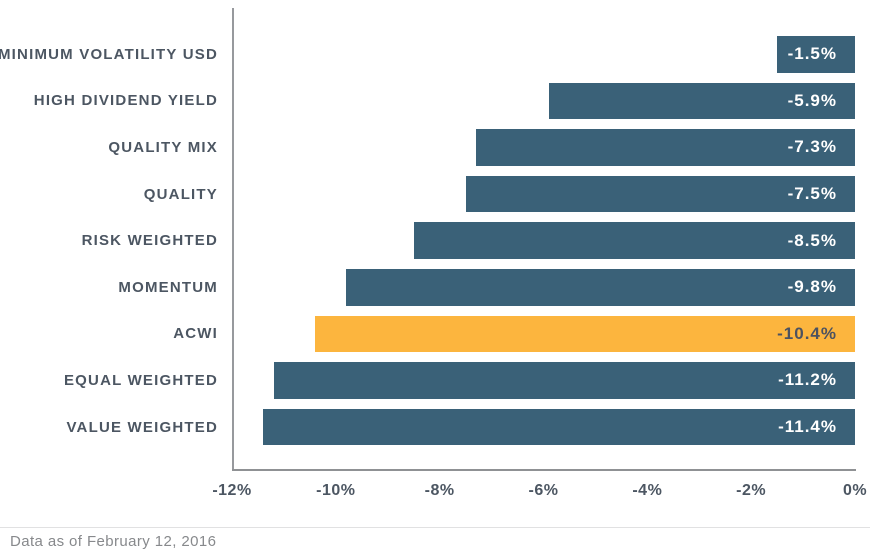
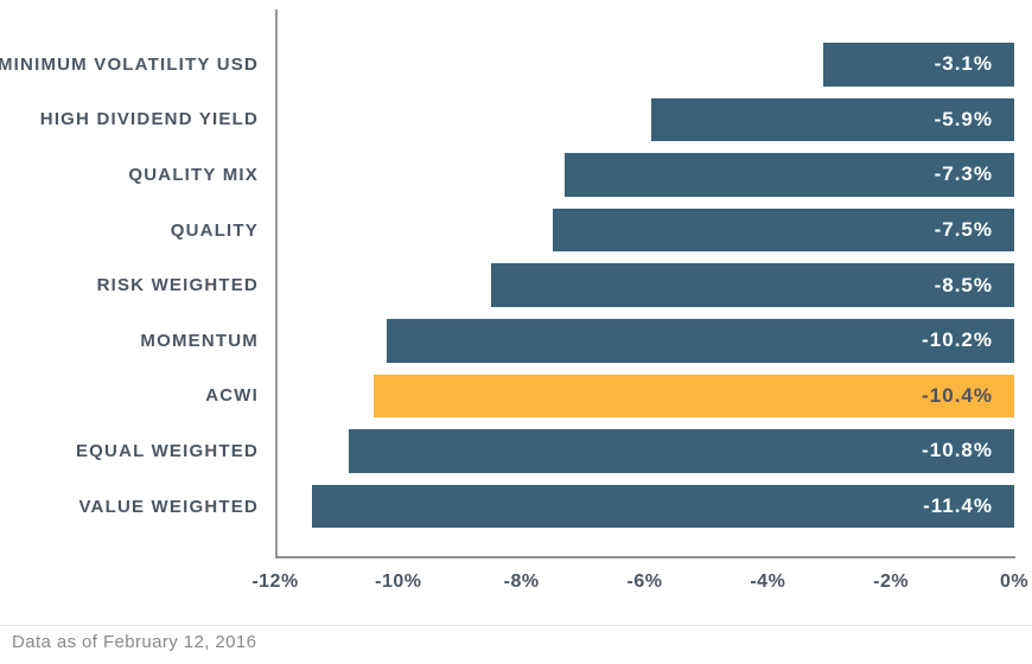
MINIMUM VOLATILITY USD: -1.5% -> -3.1%
MOMENTUM: -9.8% -> -10.2%
EQUAL WEIGHTED: -11.2% -> -10.8%
